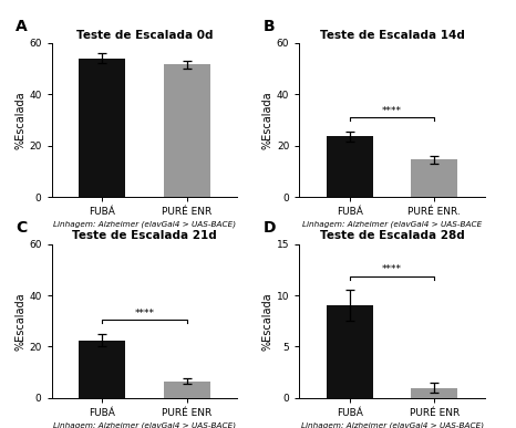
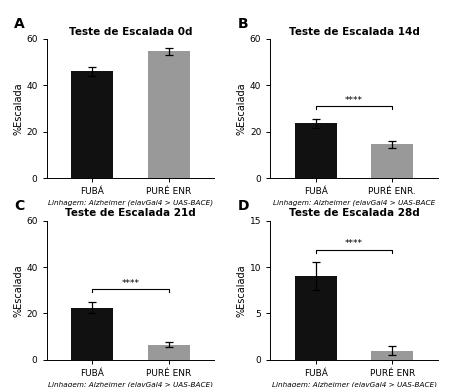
Teste de Escalada 0d/FUBÁ: 54.0 -> 46.0
Teste de Escalada 0d/PURÉ ENR: 51.5 -> 54.5
